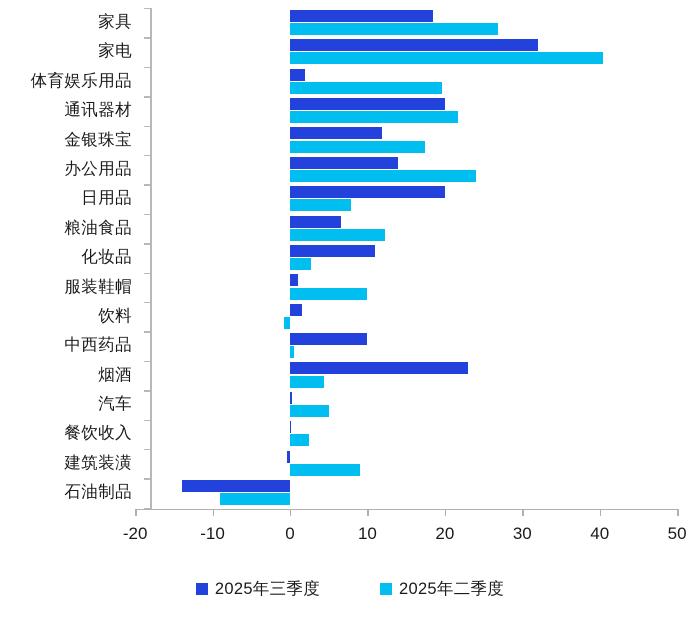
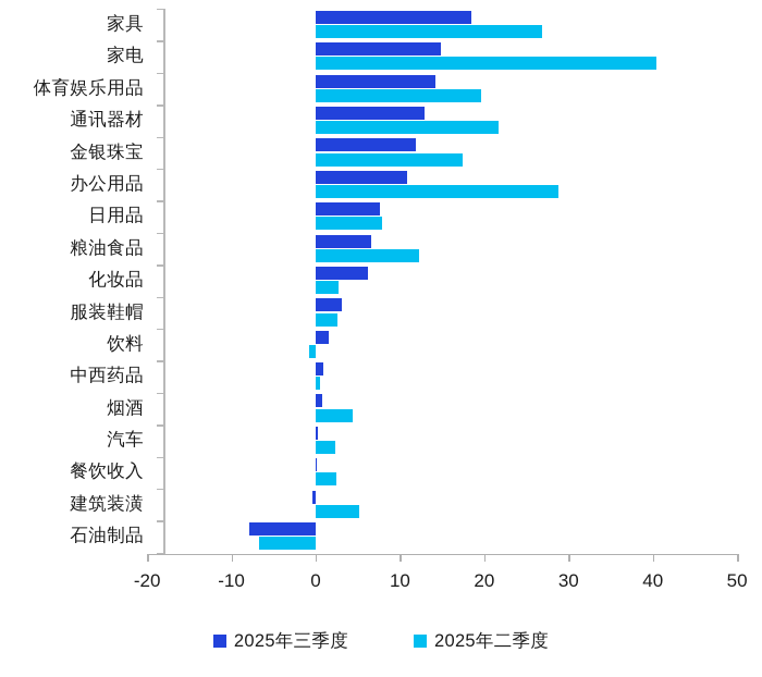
2025年三季度/家电: 32 -> 15
2025年三季度/体育娱乐用品: 2 -> 14
2025年三季度/通讯器材: 20 -> 13
2025年三季度/办公用品: 14 -> 11
2025年二季度/办公用品: 24 -> 29
2025年三季度/日用品: 20 -> 8
2025年三季度/化妆品: 11 -> 6
2025年三季度/服装鞋帽: 1 -> 3
2025年二季度/服装鞋帽: 10 -> 3
2025年三季度/中西药品: 10 -> 1
2025年三季度/烟酒: 23 -> 1
2025年二季度/汽车: 5 -> 2
2025年二季度/建筑装潢: 9 -> 5
2025年三季度/石油制品: -14 -> -8
2025年二季度/石油制品: -9 -> -7
